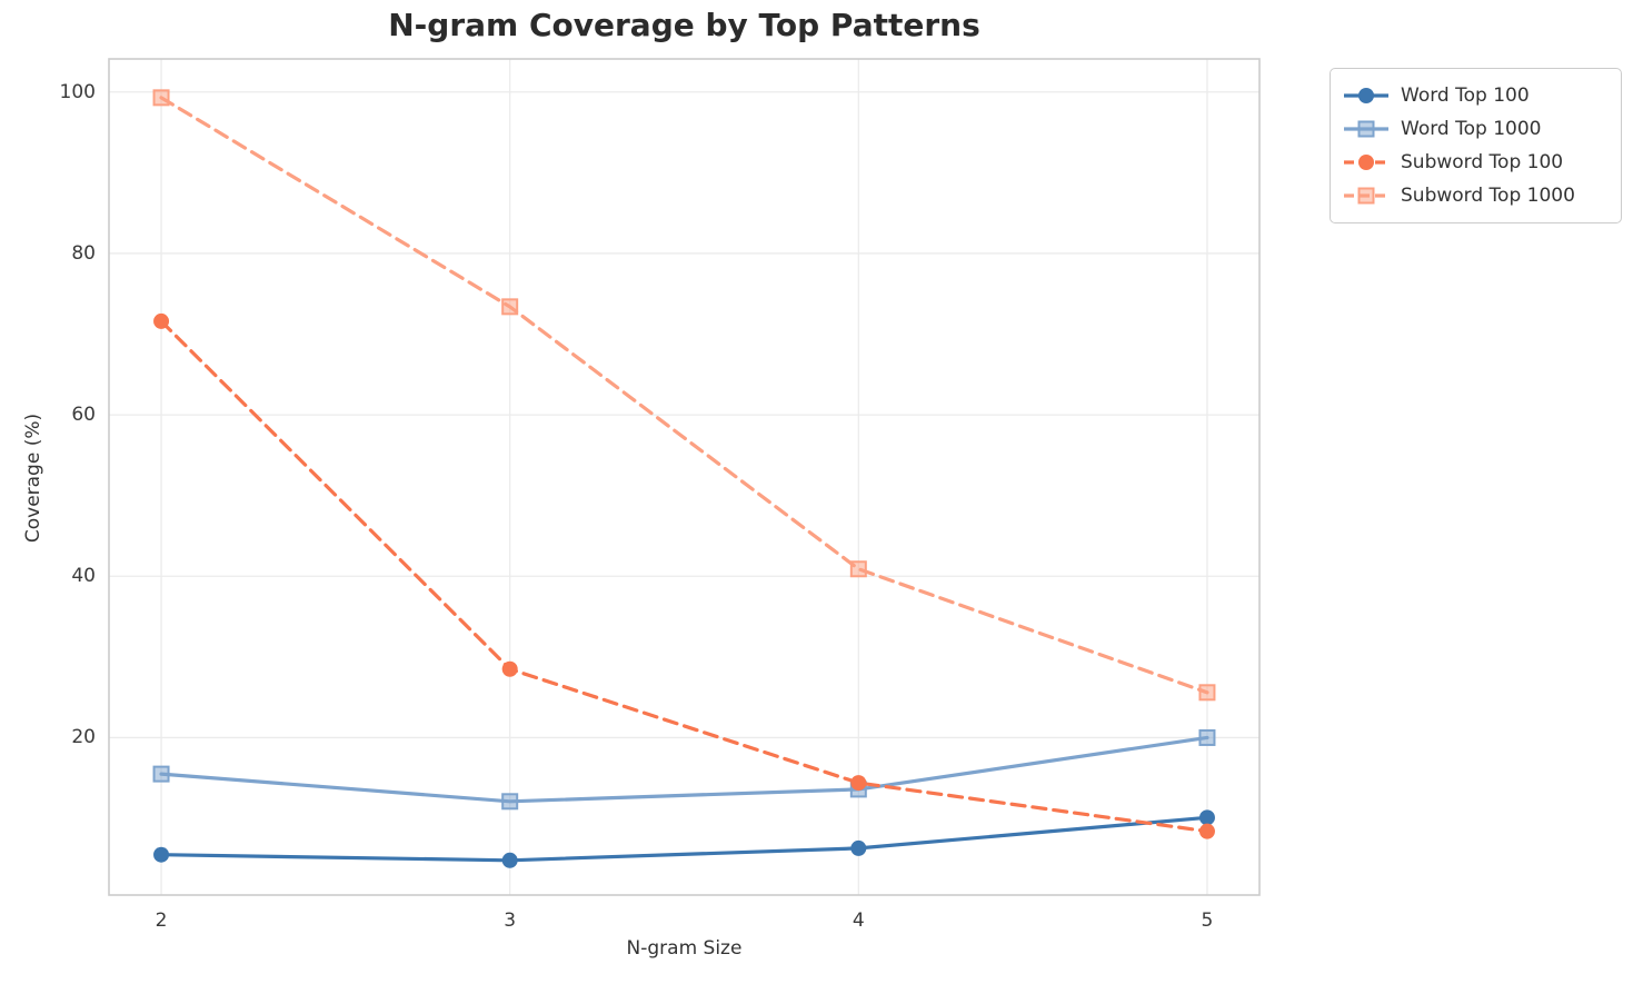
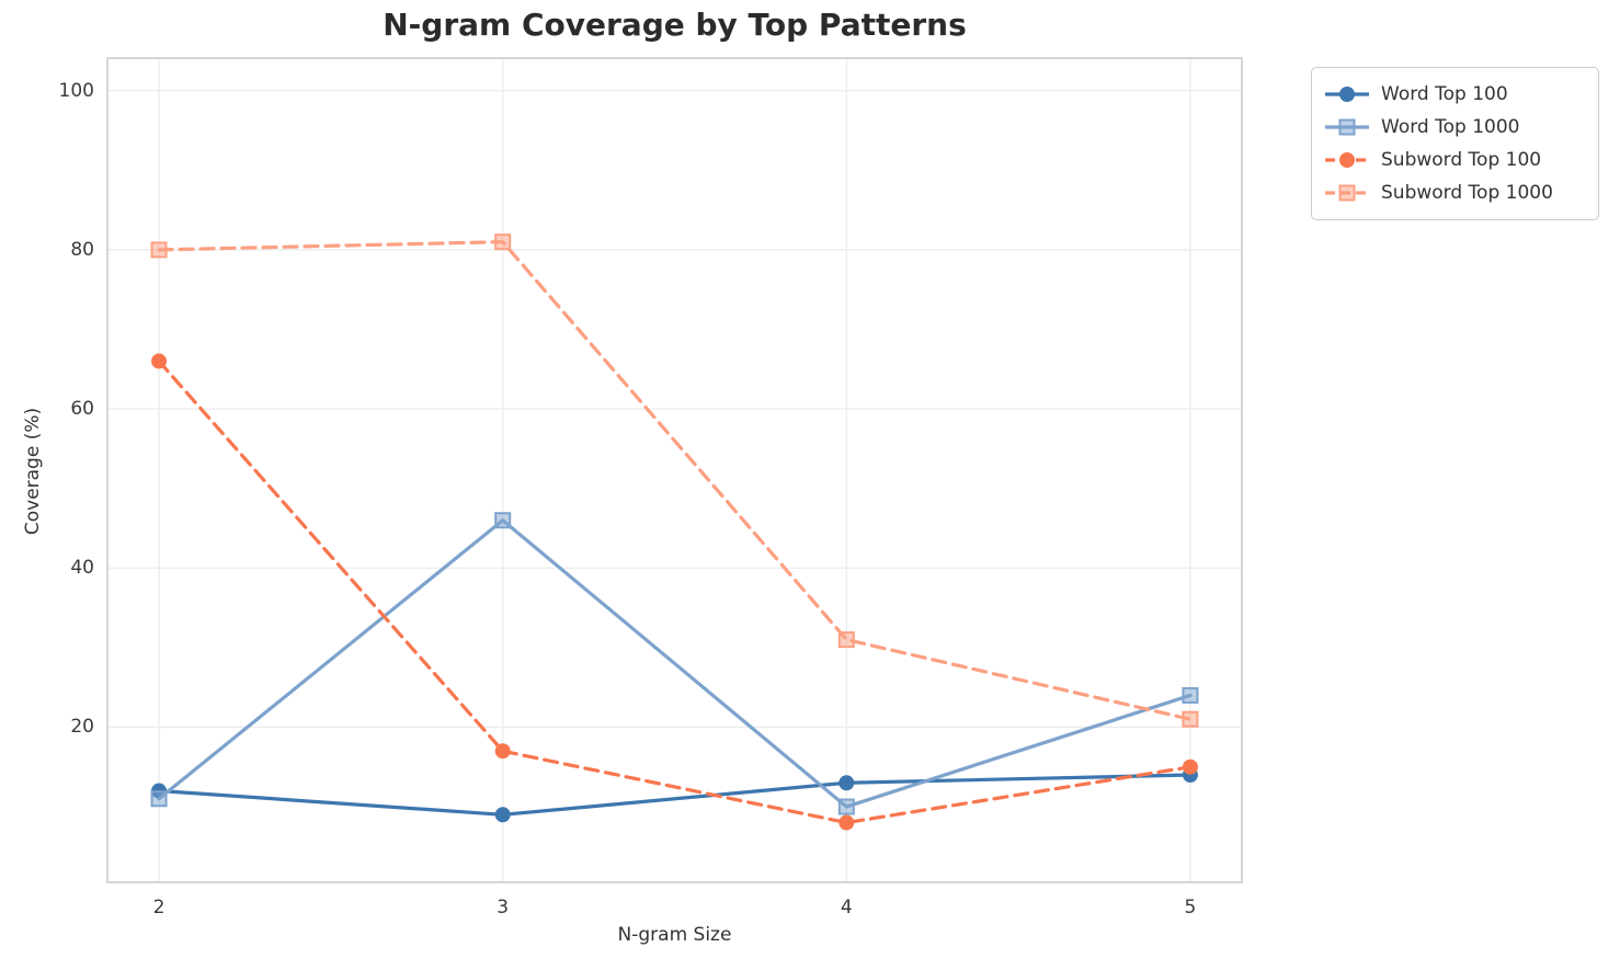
Word Top 100/2: 6 -> 12
Word Top 1000/2: 16 -> 11
Subword Top 100/2: 72 -> 66
Subword Top 1000/2: 99 -> 80
Word Top 100/3: 5 -> 9
Word Top 1000/3: 12 -> 46
Subword Top 100/3: 28 -> 17
Subword Top 1000/3: 73 -> 81
Word Top 100/4: 6 -> 13
Word Top 1000/4: 14 -> 10
Subword Top 100/4: 14 -> 8
Subword Top 1000/4: 41 -> 31
Word Top 100/5: 10 -> 14
Word Top 1000/5: 20 -> 24
Subword Top 100/5: 8 -> 15
Subword Top 1000/5: 26 -> 21
